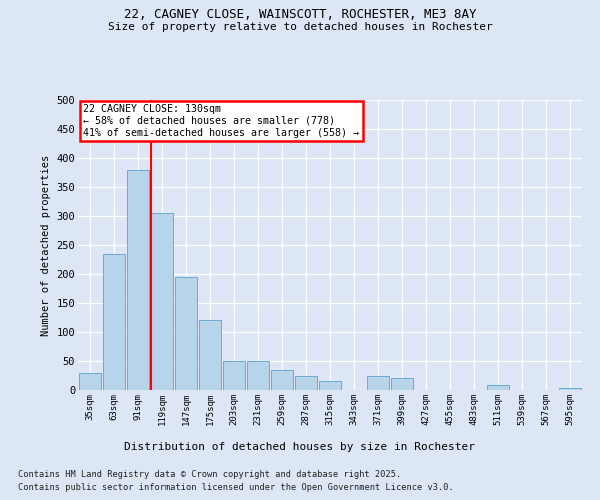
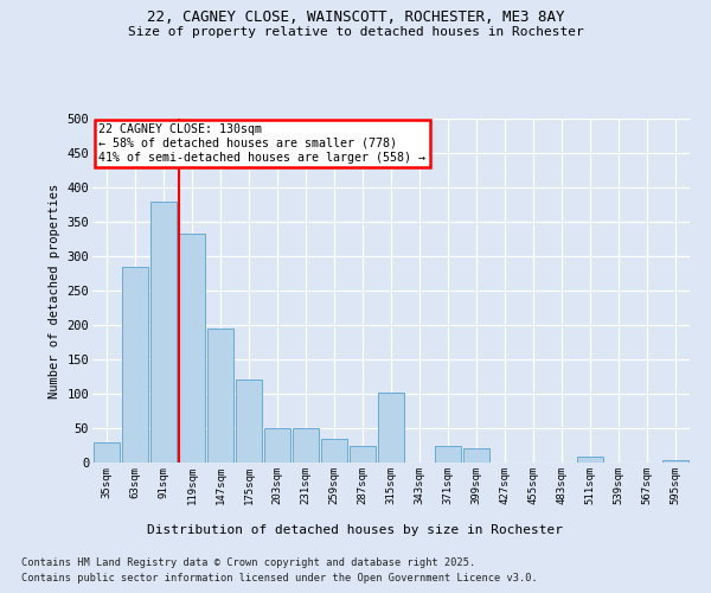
63sqm: 235 -> 284
119sqm: 305 -> 332
315sqm: 15 -> 102
